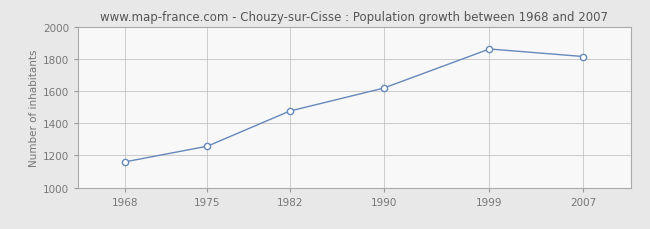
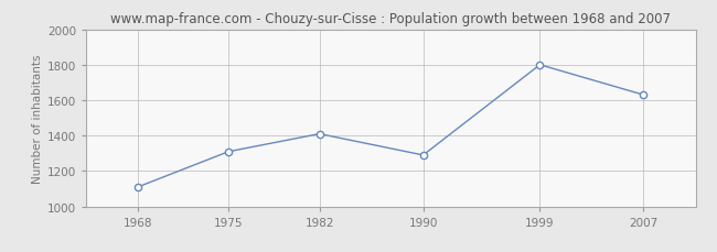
1968: 1160 -> 1110
1975: 1260 -> 1310
1982: 1480 -> 1410
1990: 1620 -> 1290
1999: 1860 -> 1800
2007: 1810 -> 1630
